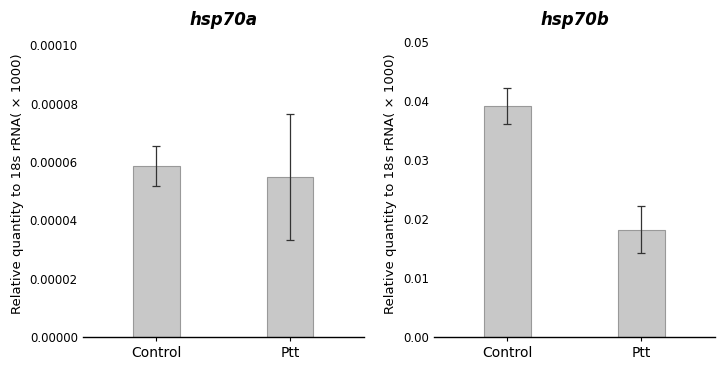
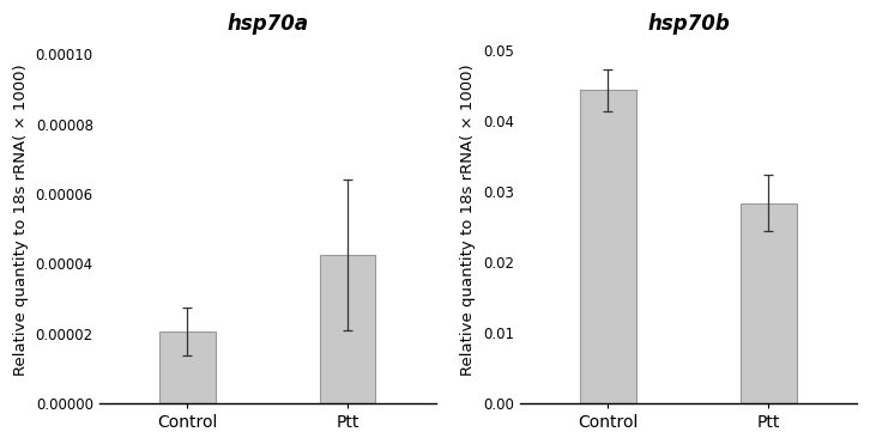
hsp70a/Control: 0.0000585 -> 0.0000205
hsp70a/Ptt: 0.0000548 -> 0.0000425
hsp70b/Control: 0.0392 -> 0.0444
hsp70b/Ptt: 0.0182 -> 0.0284
